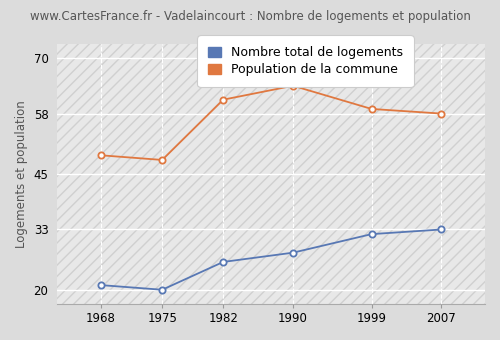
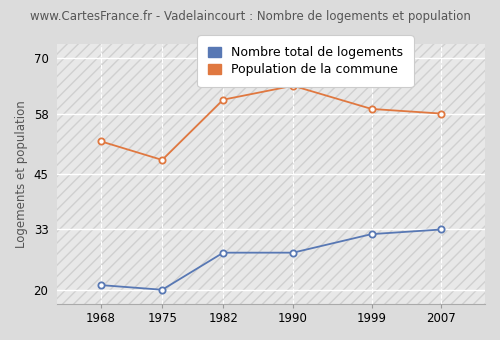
Population de la commune/1968: 49 -> 52
Nombre total de logements/1982: 26 -> 28
